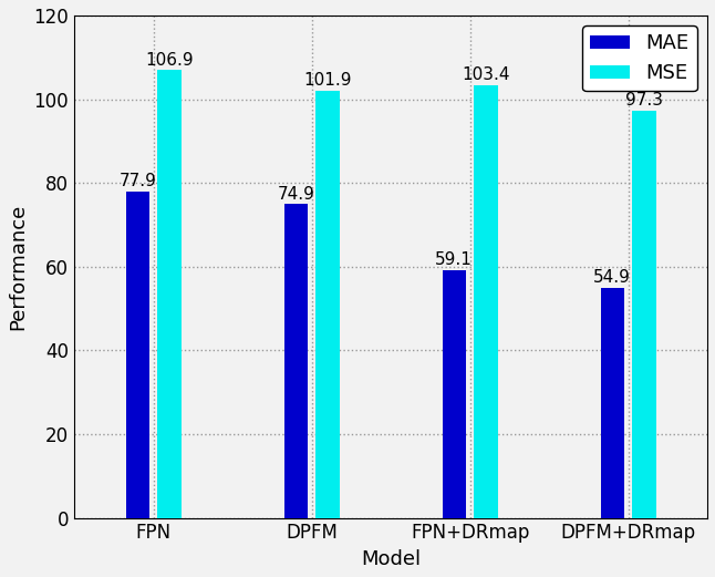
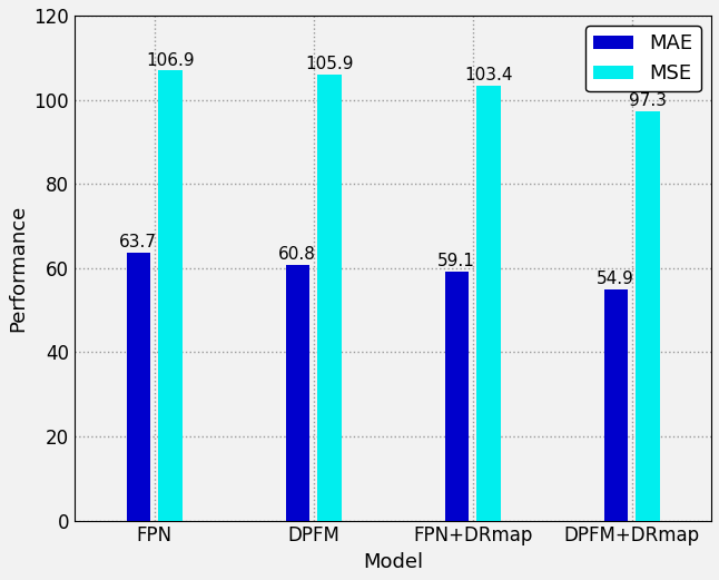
MAE/FPN: 77.9 -> 63.7
MAE/DPFM: 74.9 -> 60.8
MSE/DPFM: 101.9 -> 105.9
